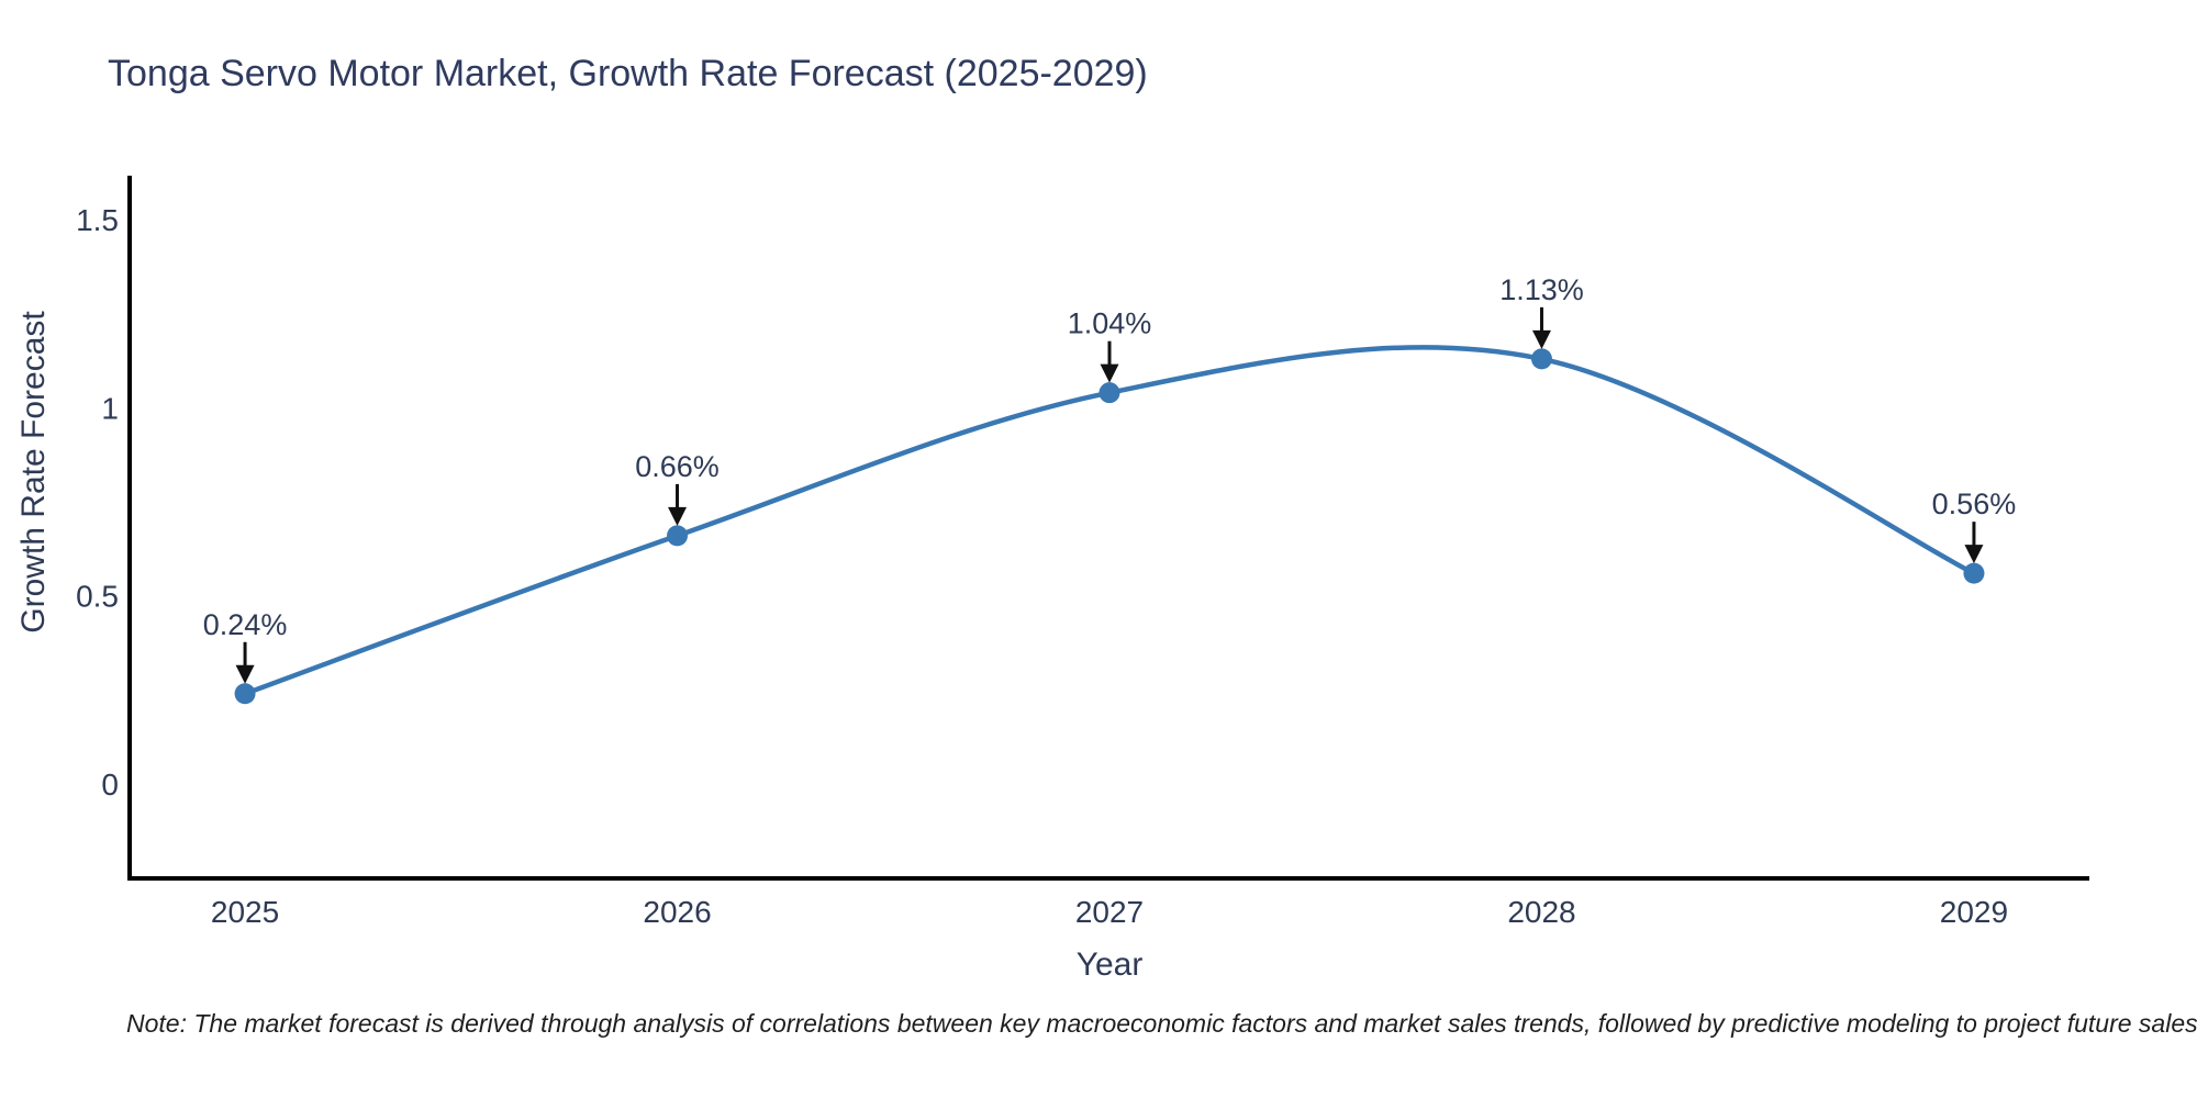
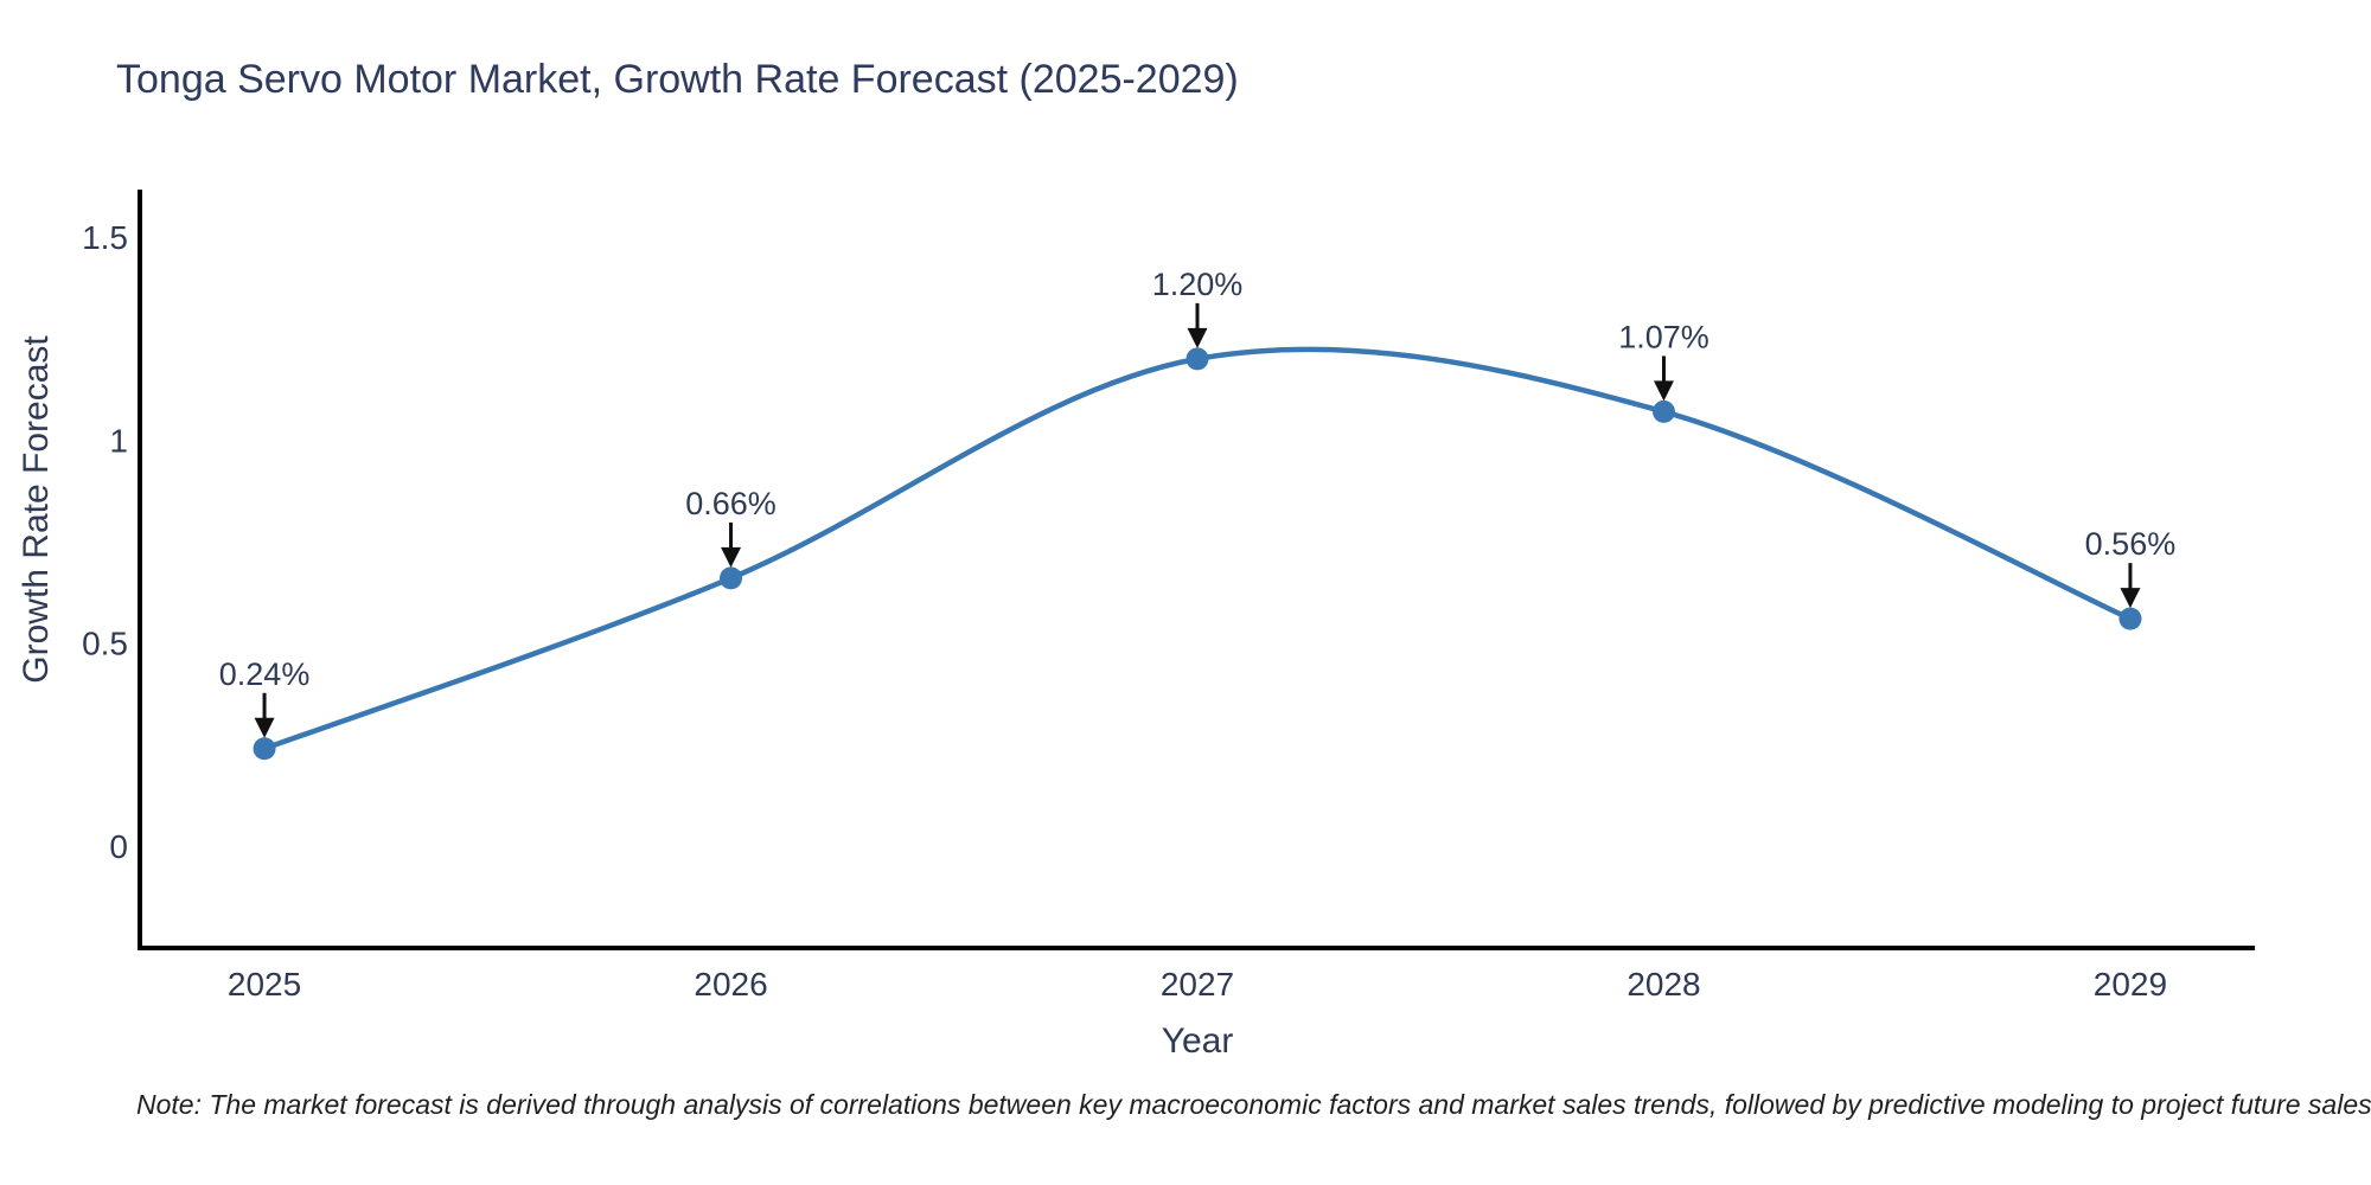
2027: 1.04% -> 1.20%
2028: 1.13% -> 1.07%
